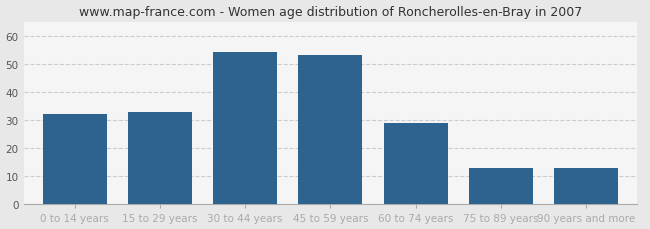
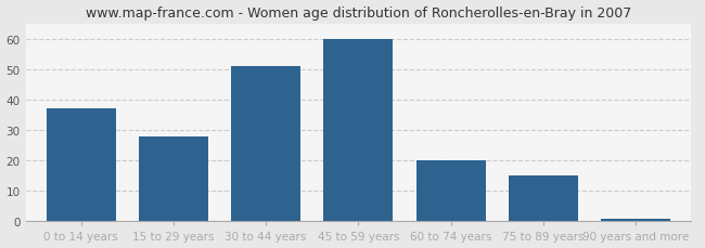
0 to 14 years: 32 -> 37
15 to 29 years: 33 -> 28
30 to 44 years: 54 -> 51
45 to 59 years: 53 -> 60
60 to 74 years: 29 -> 20
75 to 89 years: 13 -> 15
90 years and more: 13 -> 1
